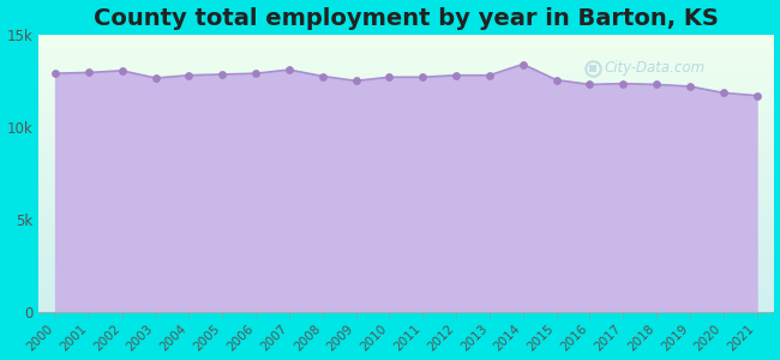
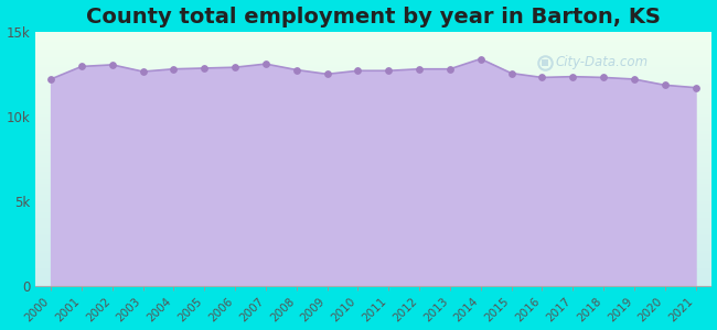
2000: 12.9k -> 12.2k
